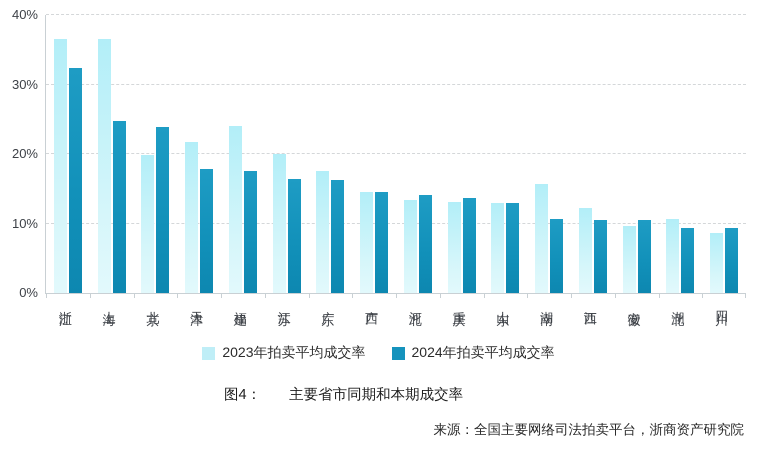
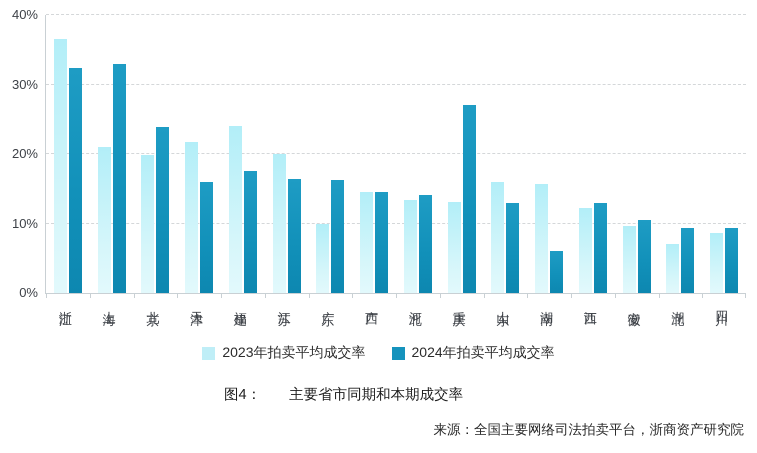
2023年拍卖平均成交率/上海: 36% -> 21%
2024年拍卖平均成交率/上海: 25% -> 33%
2024年拍卖平均成交率/天津: 18% -> 16%
2023年拍卖平均成交率/广东: 18% -> 10%
2024年拍卖平均成交率/重庆: 14% -> 27%
2023年拍卖平均成交率/山东: 13% -> 16%
2024年拍卖平均成交率/湖南: 11% -> 6%
2024年拍卖平均成交率/江西: 10% -> 13%
2023年拍卖平均成交率/湖北: 11% -> 7%
